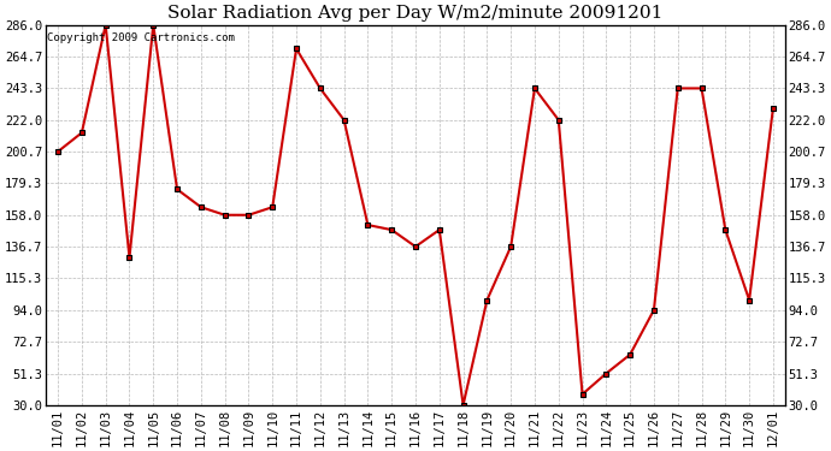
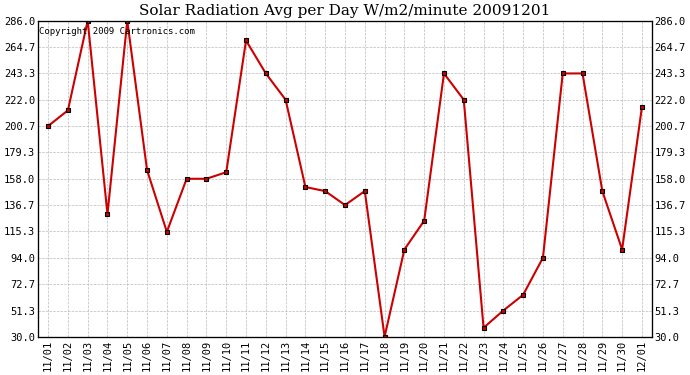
11/06: 175 -> 165
11/07: 163 -> 115
11/20: 137 -> 124
12/01: 230 -> 216
